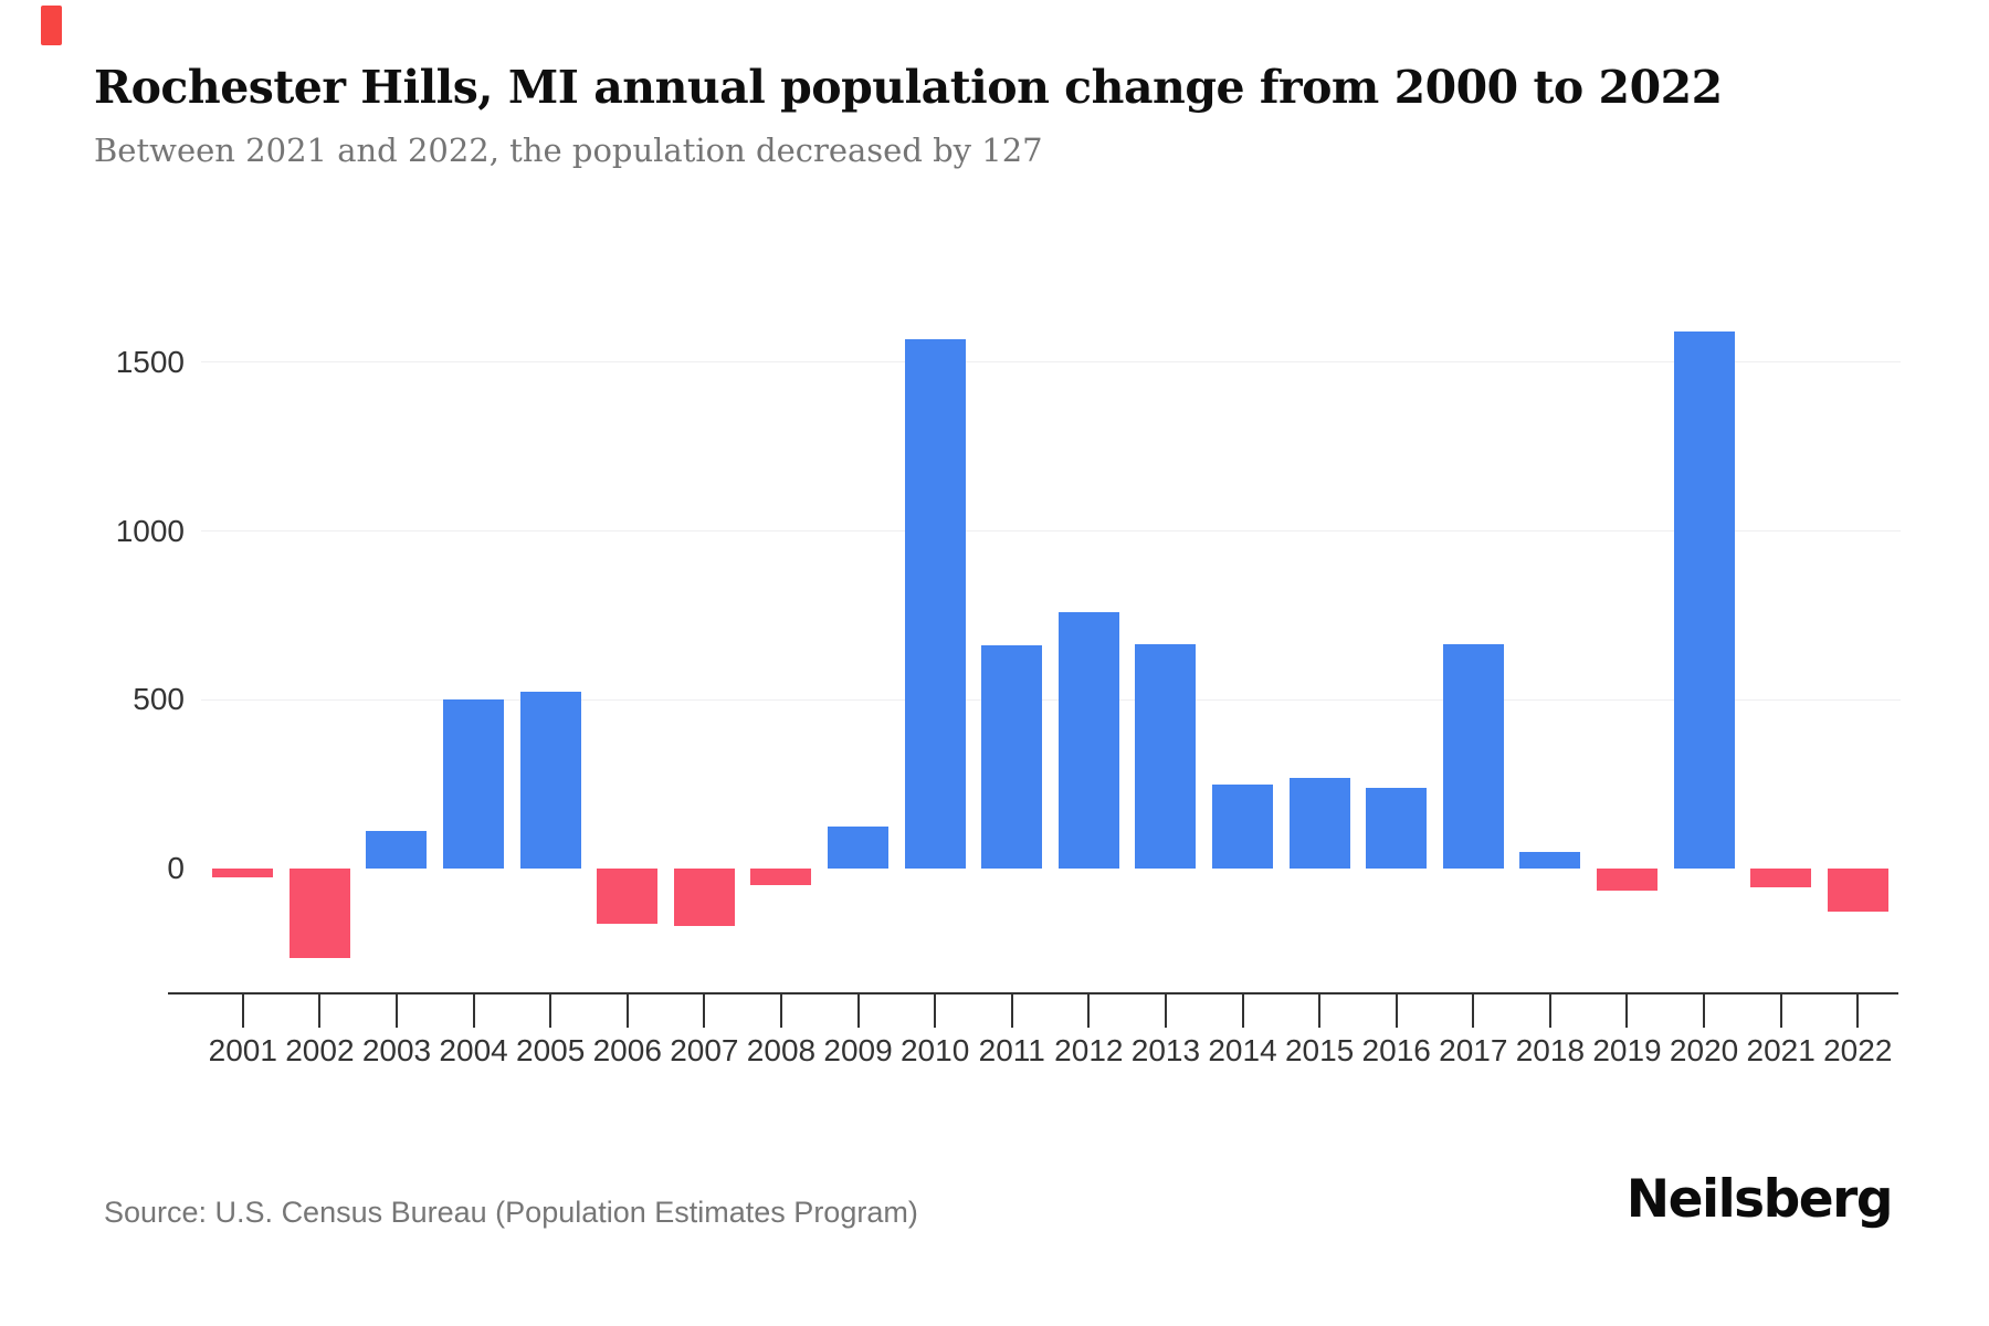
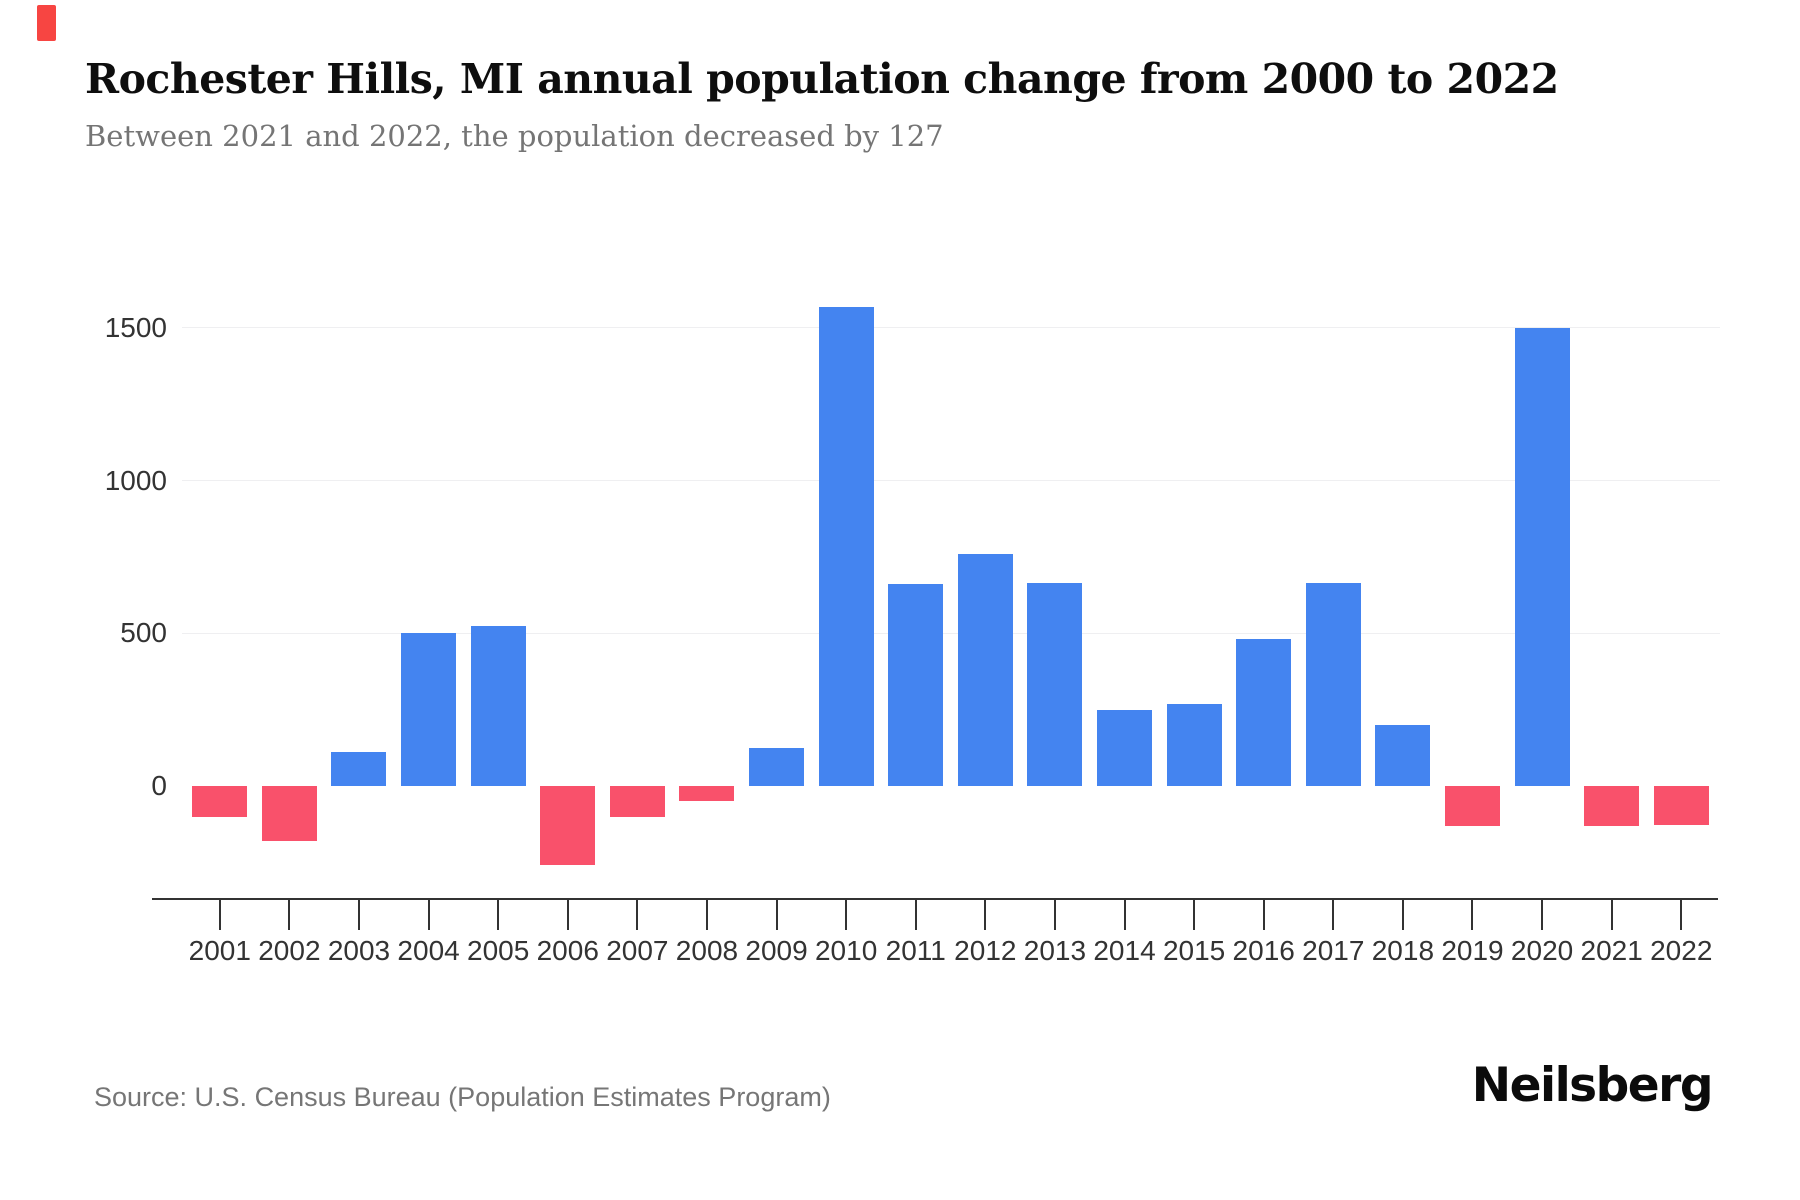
2001: -20 -> -100
2002: -260 -> -180
2006: -160 -> -260
2007: -170 -> -100
2016: 240 -> 480
2018: 50 -> 200
2019: -60 -> -130
2020: 1590 -> 1500
2021: -60 -> -130
